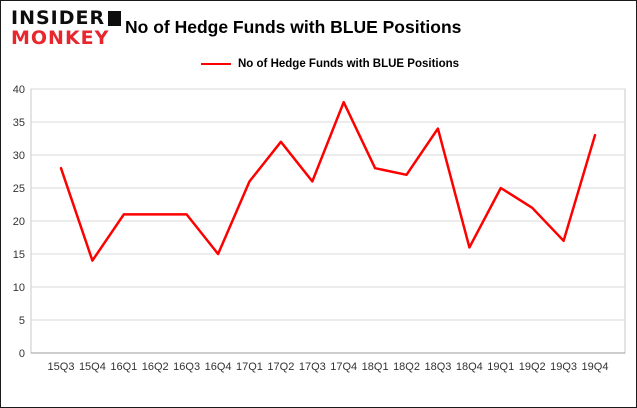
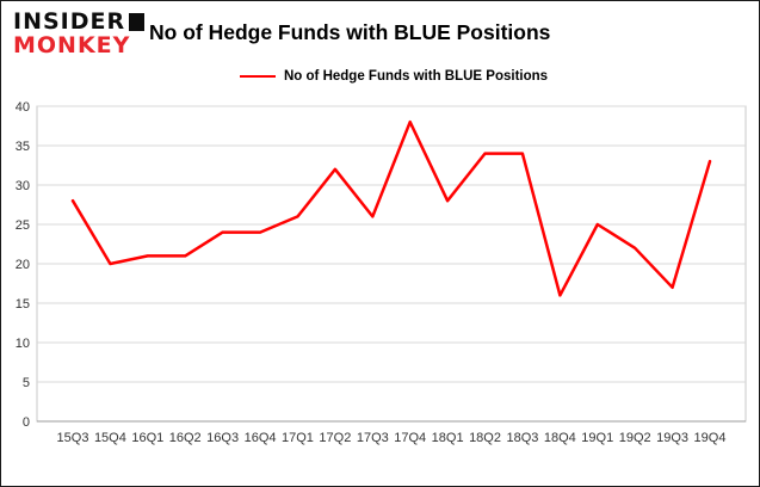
15Q4: 14 -> 20
16Q3: 21 -> 24
16Q4: 15 -> 24
18Q2: 27 -> 34
